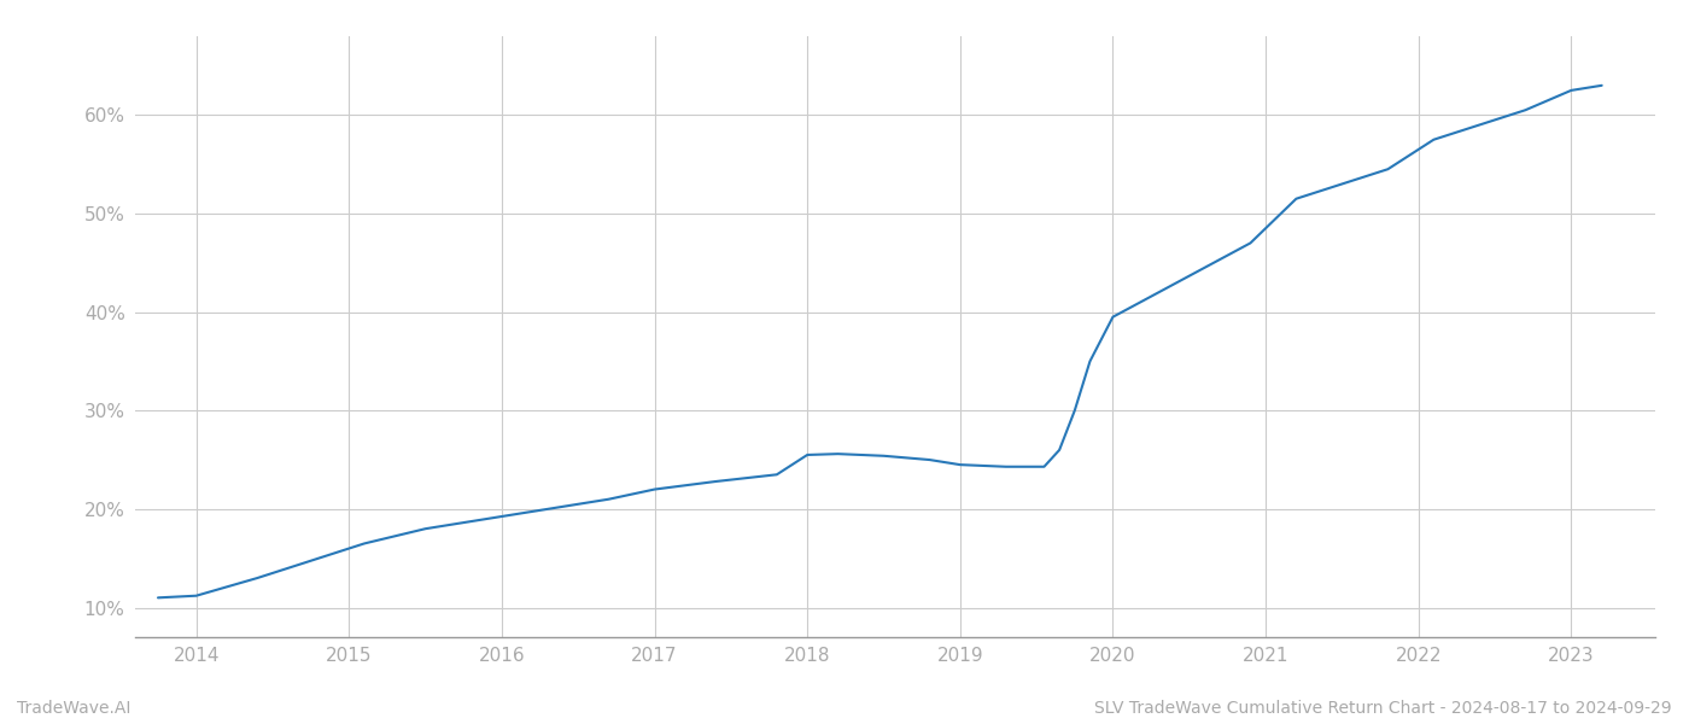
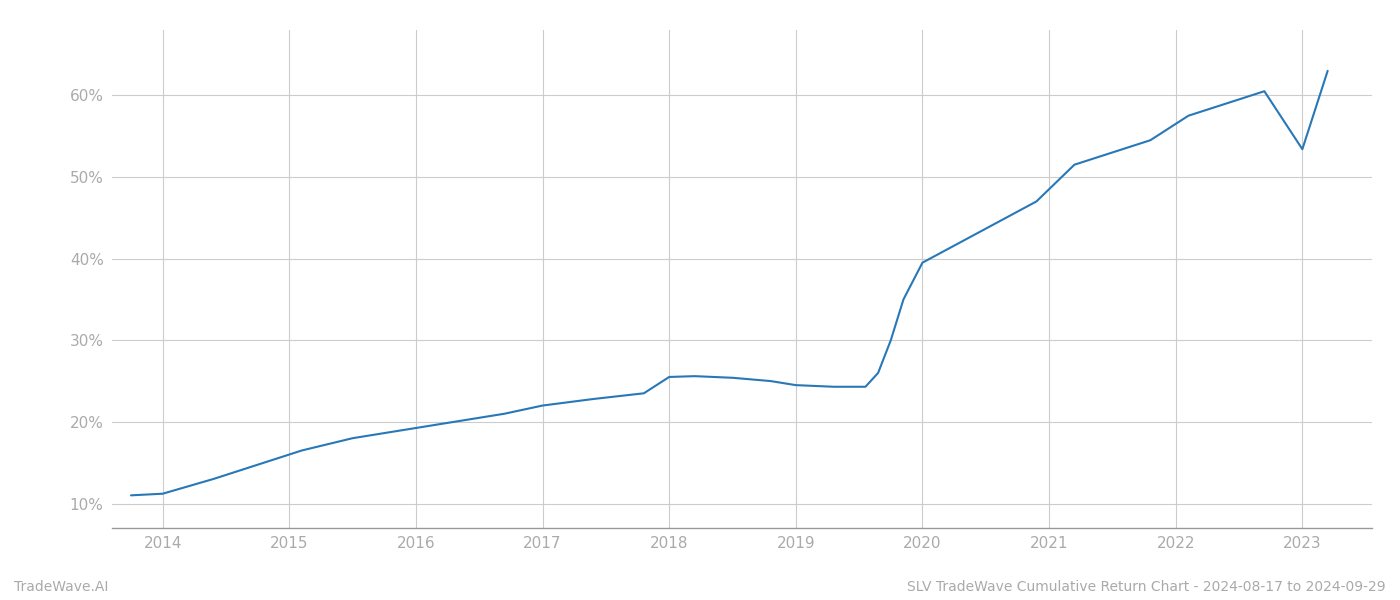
2023: 62.5% -> 53.4%
